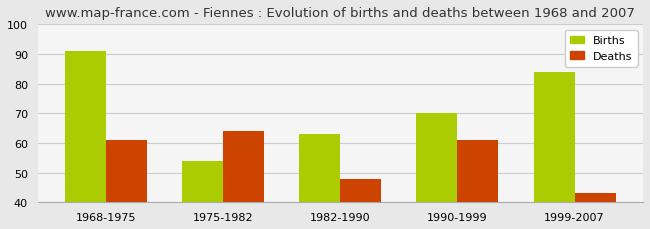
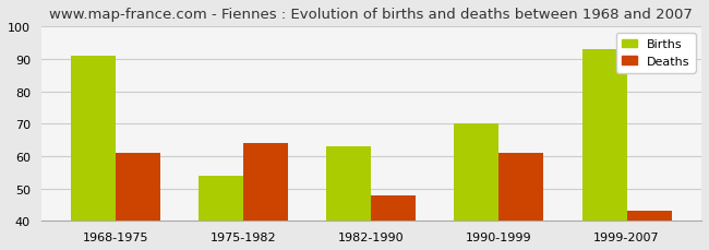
Births/1999-2007: 84 -> 93
